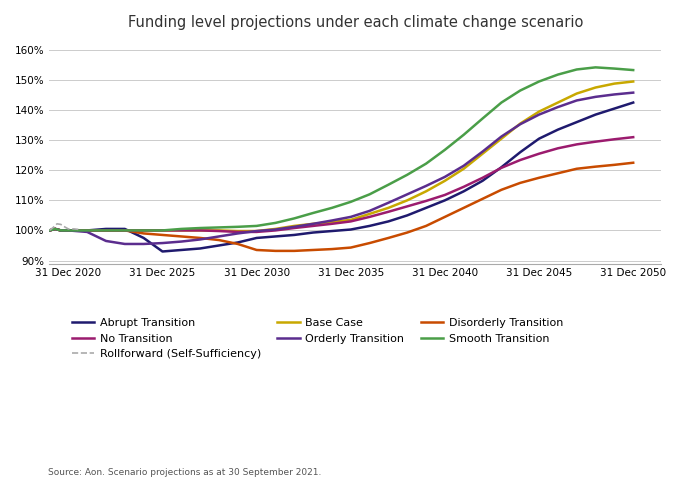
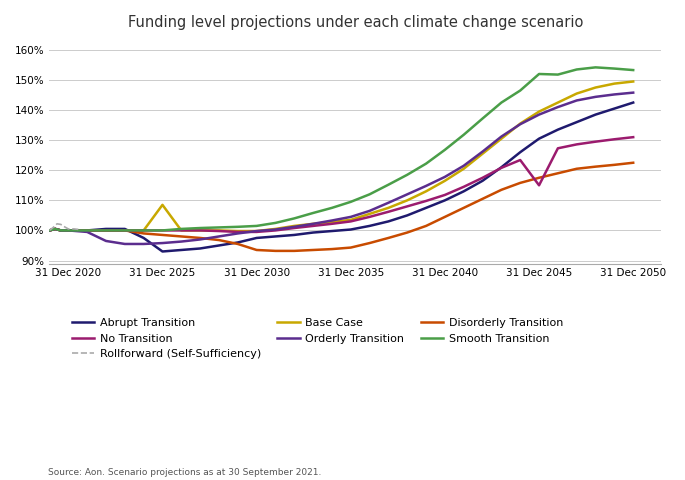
Base Case/31 Dec 2025: 100.0% -> 108.5%
No Transition/31 Dec 2045: 125.5% -> 115.0%
Smooth Transition/31 Dec 2045: 149.5% -> 152.0%
